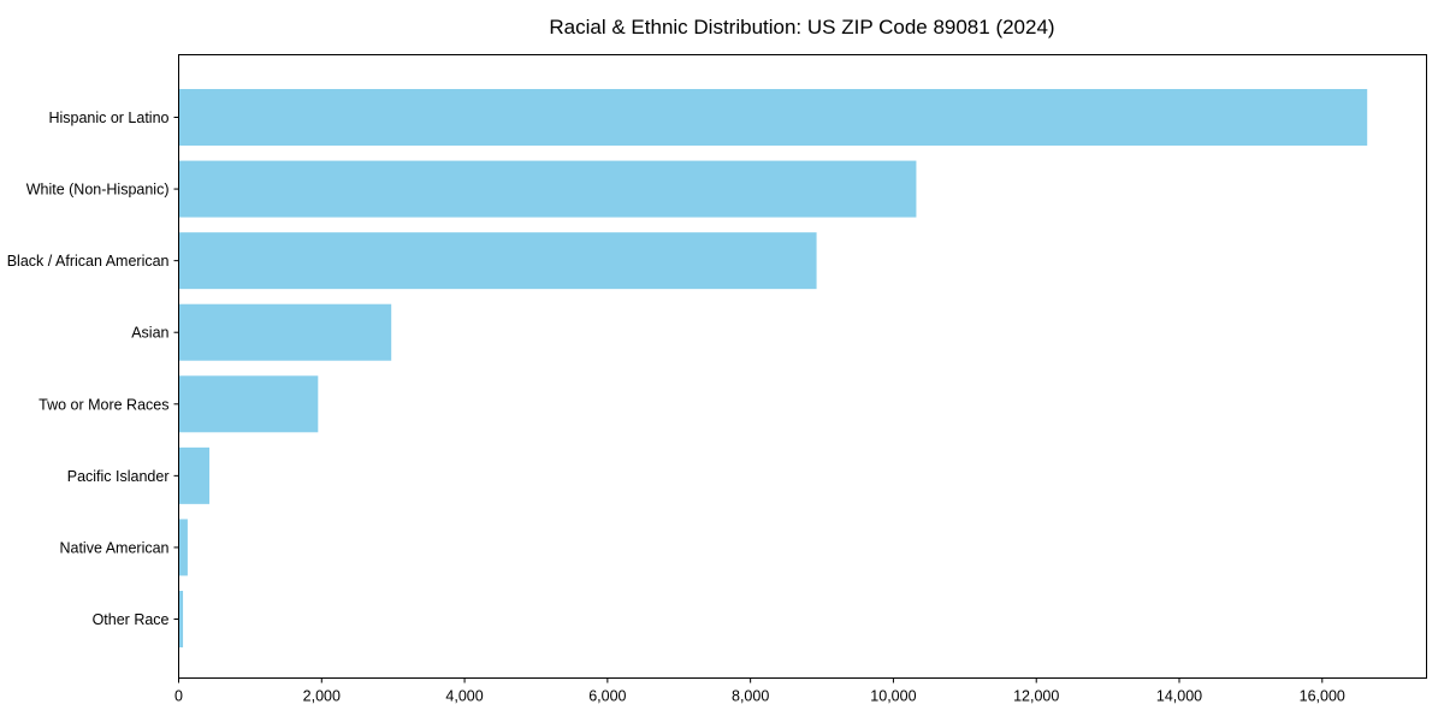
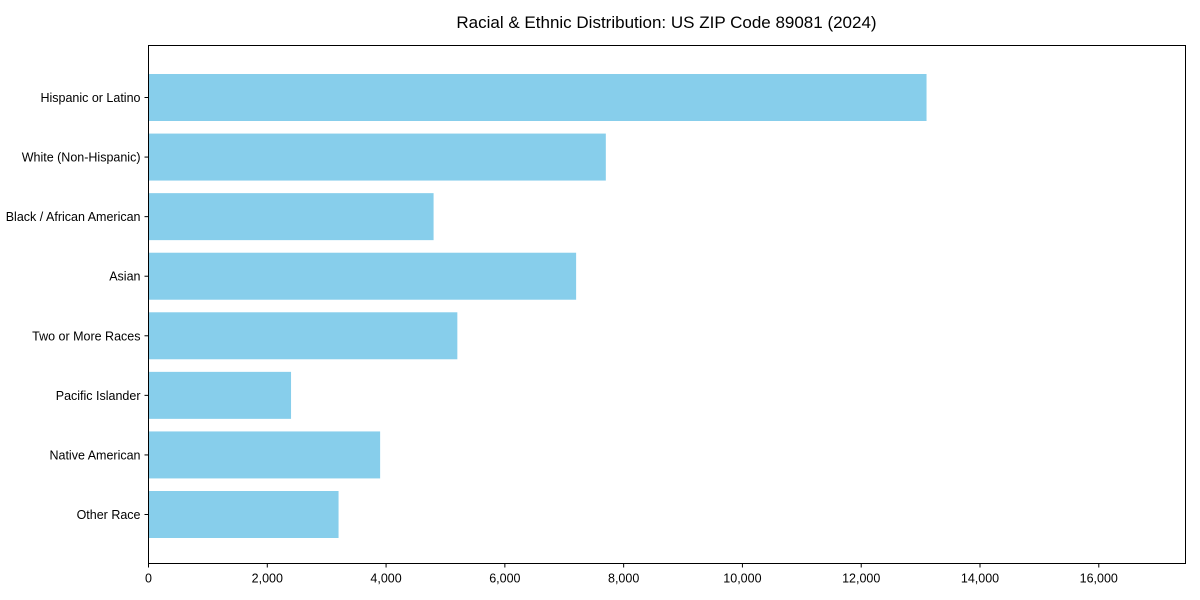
Hispanic or Latino: 16600 -> 13100
White (Non-Hispanic): 10300 -> 7700
Black / African American: 8900 -> 4800
Asian: 3000 -> 7200
Two or More Races: 2000 -> 5200
Pacific Islander: 400 -> 2400
Native American: 100 -> 3900
Other Race: 100 -> 3200
